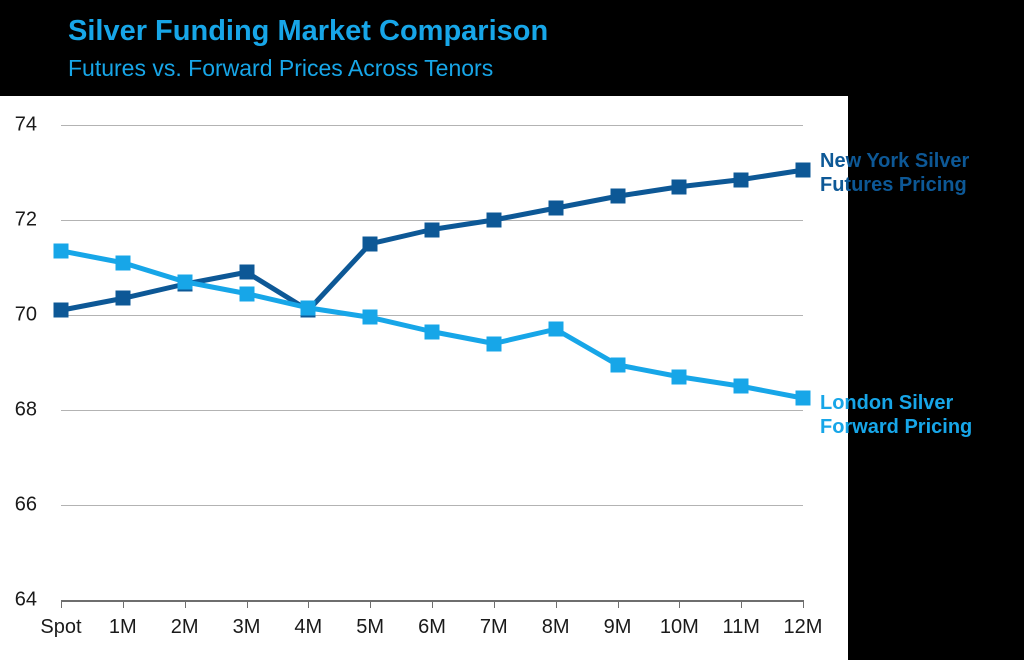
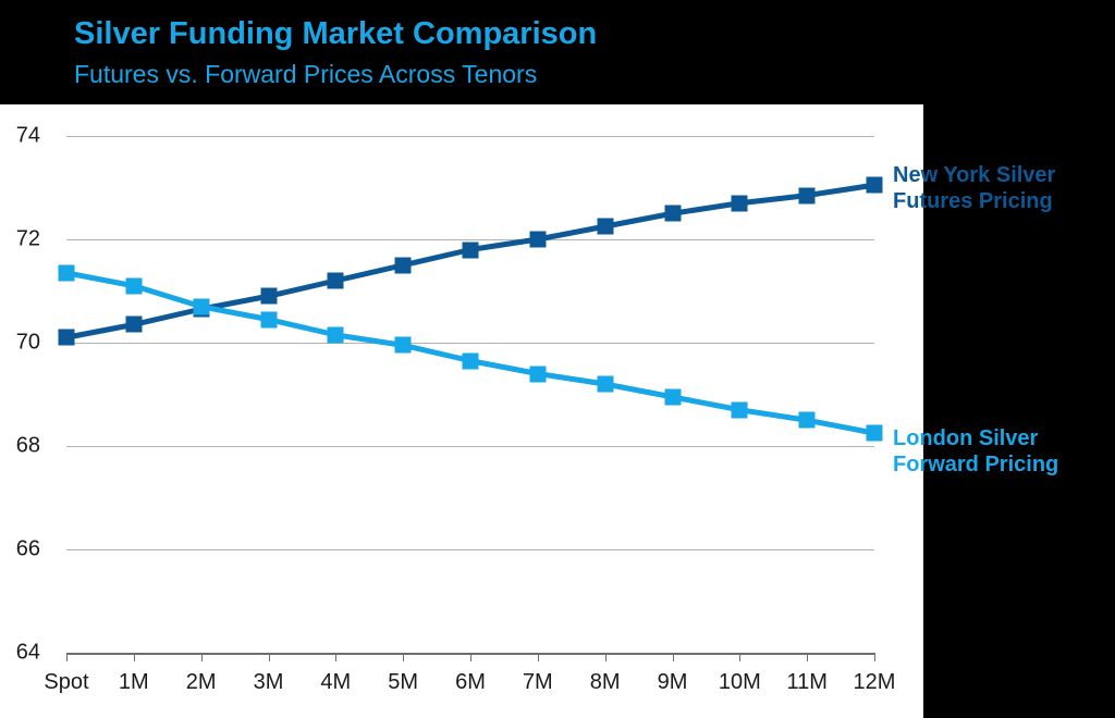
New York Silver Futures Pricing/4M: 70.1 -> 71.2
London Silver Forward Pricing/8M: 69.7 -> 69.2
